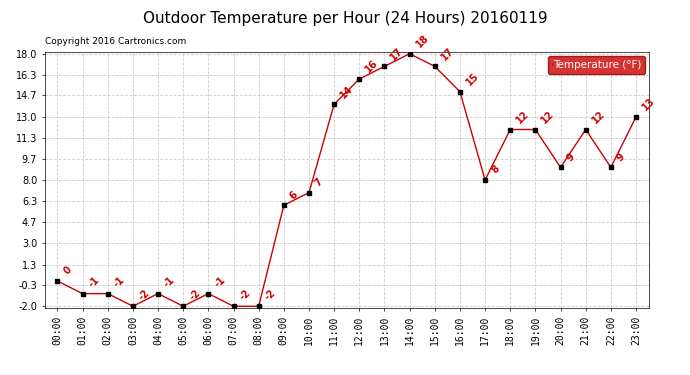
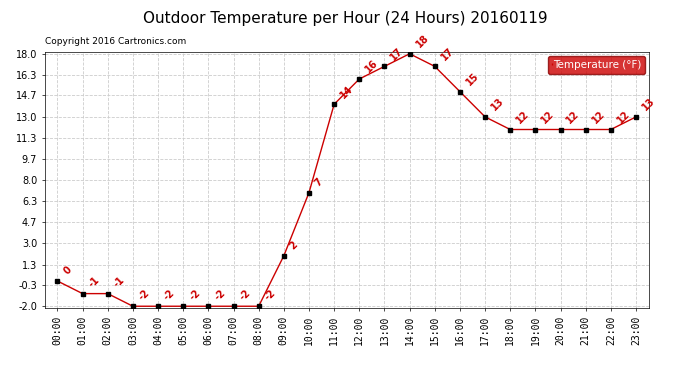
04:00: -1 -> -2
06:00: -1 -> -2
09:00: 6 -> 2
17:00: 8 -> 13
20:00: 9 -> 12
22:00: 9 -> 12
